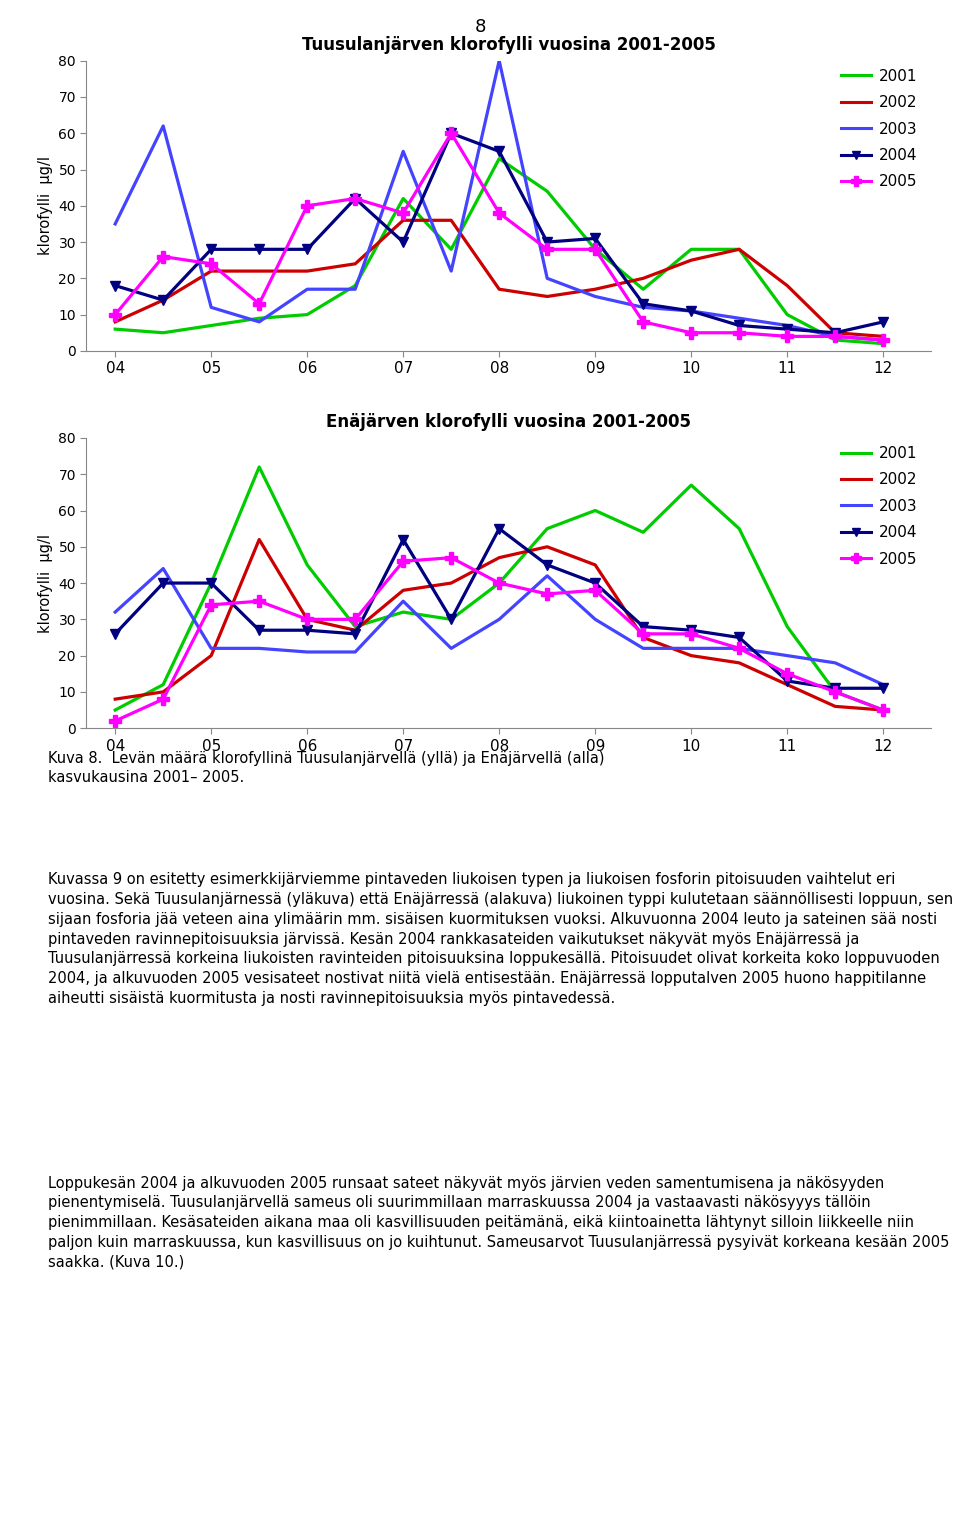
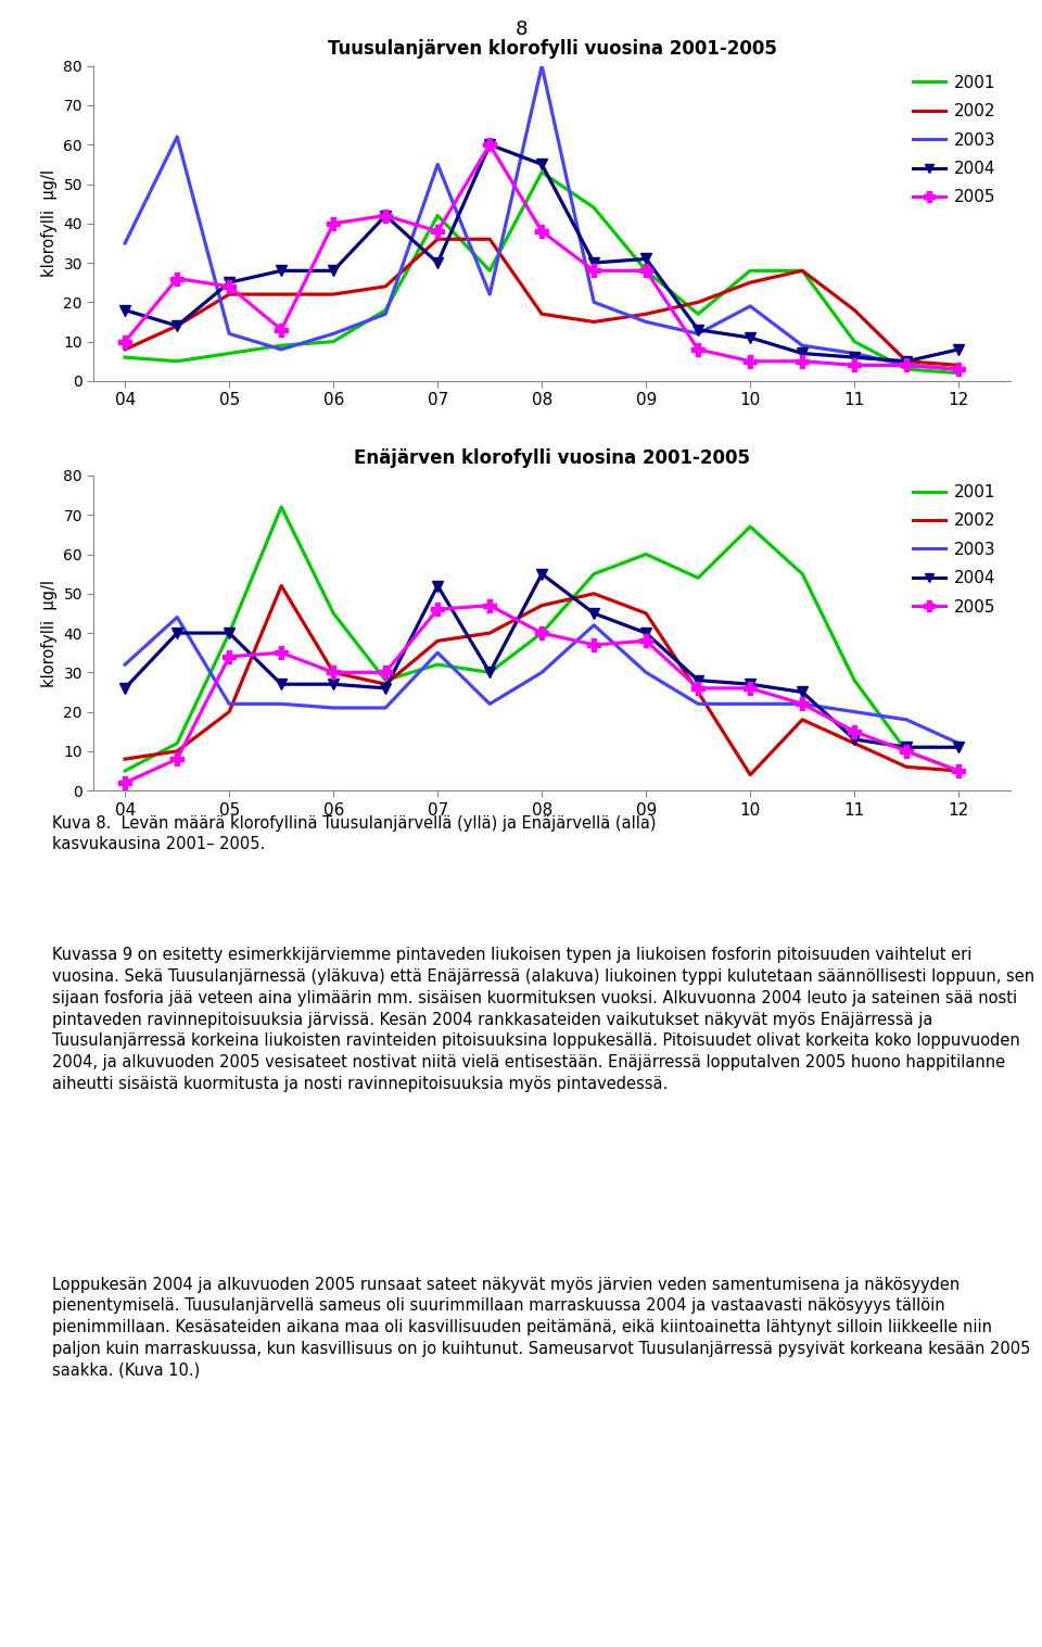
Tuusulanjärven klorofylli vuosina 2001-2005/2004/05: 28 -> 25
Tuusulanjärven klorofylli vuosina 2001-2005/2003/06: 17 -> 12
Tuusulanjärven klorofylli vuosina 2001-2005/2003/10: 11 -> 19
Enäjärven klorofylli vuosina 2001-2005/2002/10: 20 -> 4
